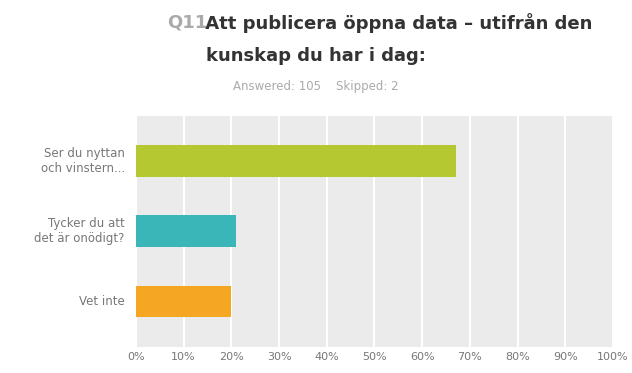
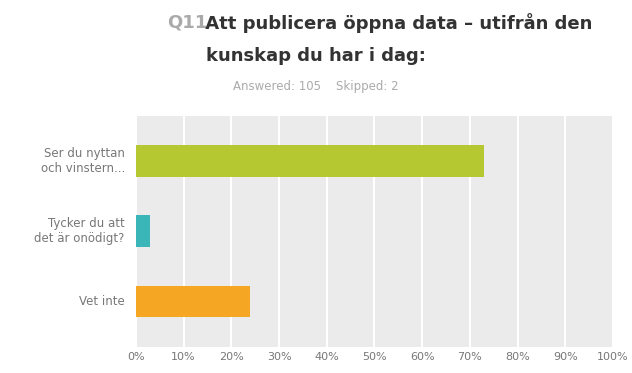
Ser du nyttan och vinstern...: 67% -> 73%
Tycker du att det är onödigt?: 21% -> 3%
Vet inte: 20% -> 24%
